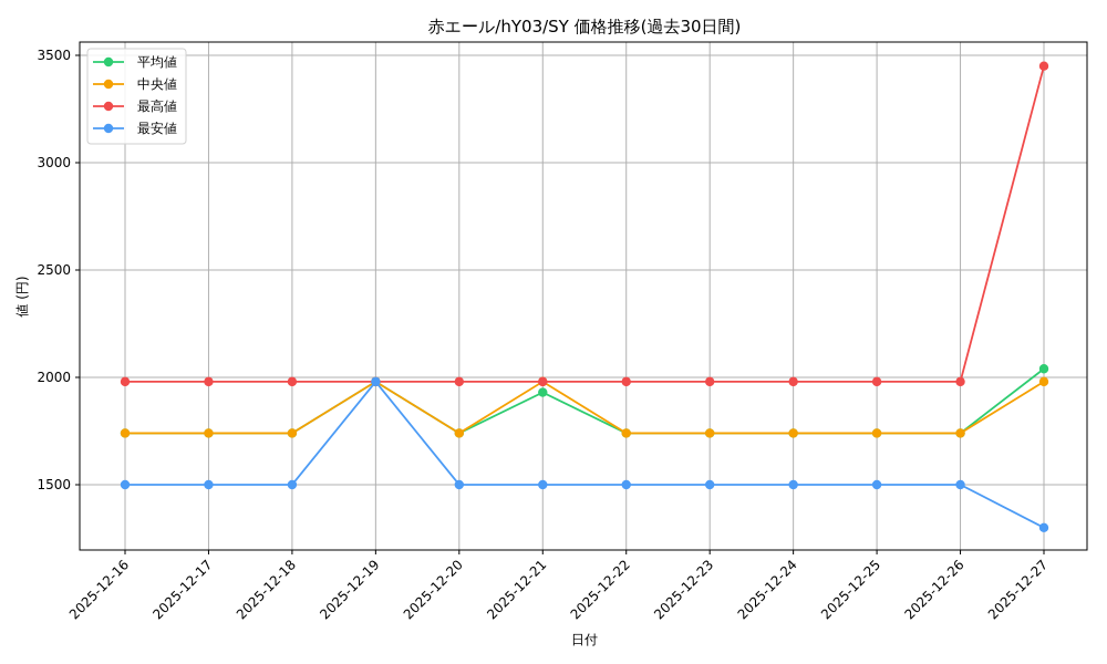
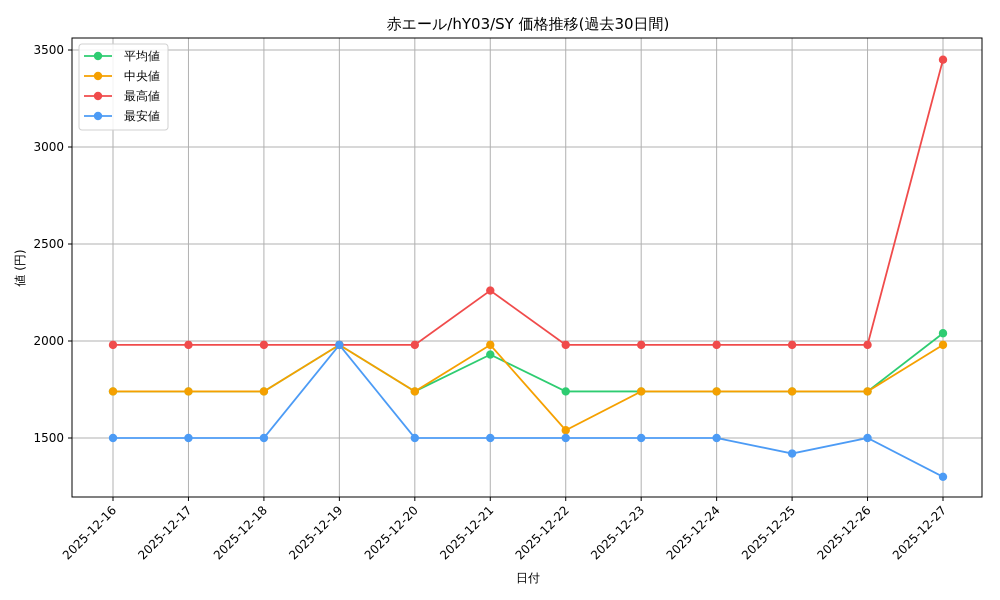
最高値/2025-12-21: 1980 -> 2260
中央値/2025-12-22: 1740 -> 1540
最安値/2025-12-25: 1500 -> 1420
